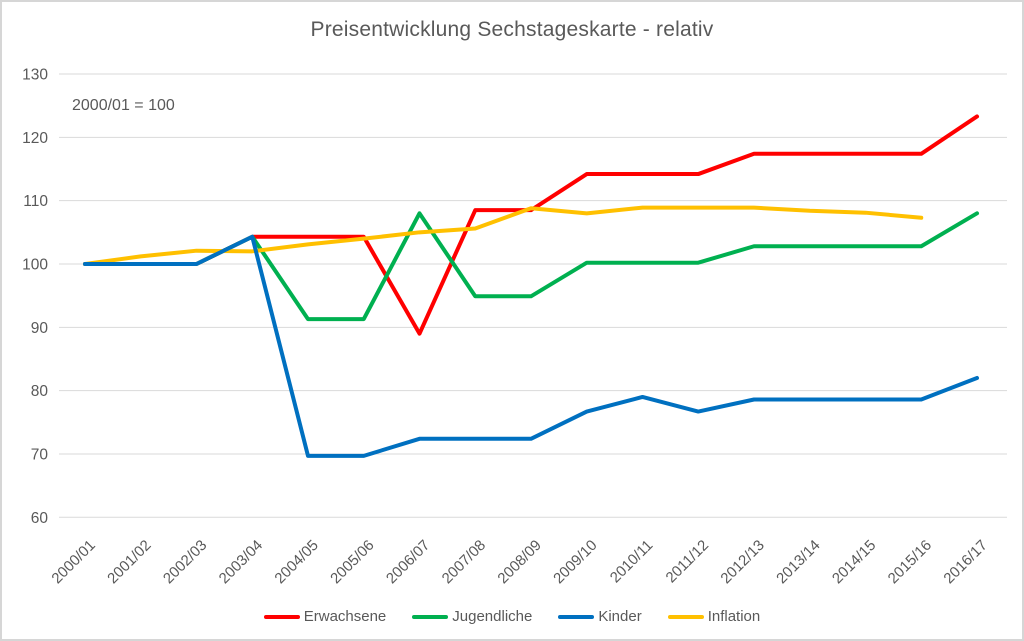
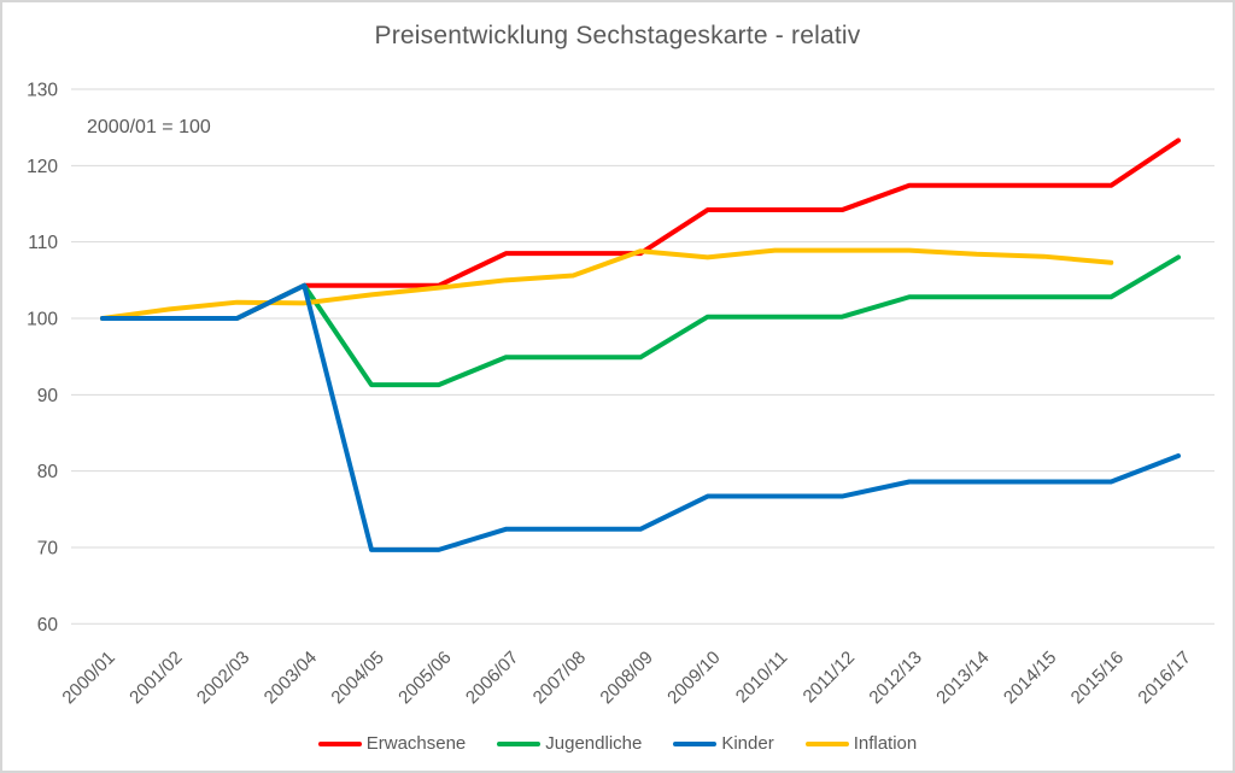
Erwachsene/2006/07: 89 -> 108
Jugendliche/2006/07: 108 -> 95
Kinder/2010/11: 79 -> 77
